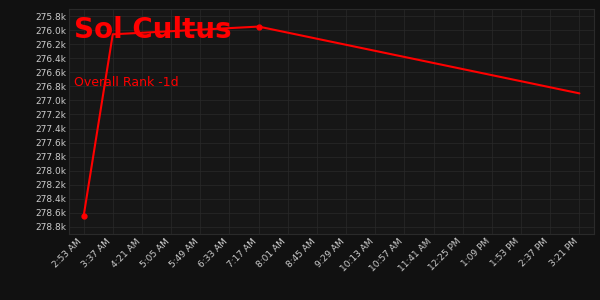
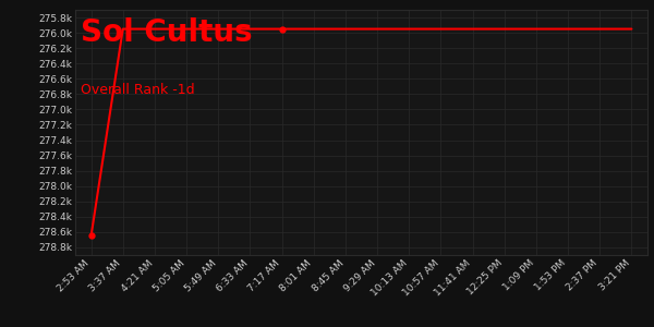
3:37 AM: 276.06k -> 275.95k
3:21 PM: 276.90k -> 275.95k
